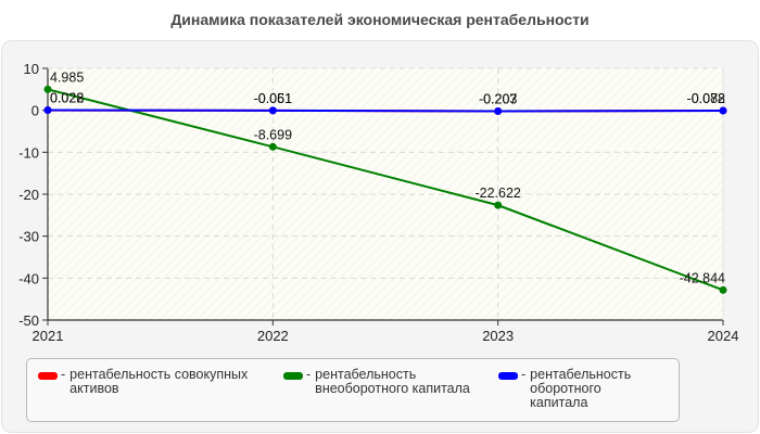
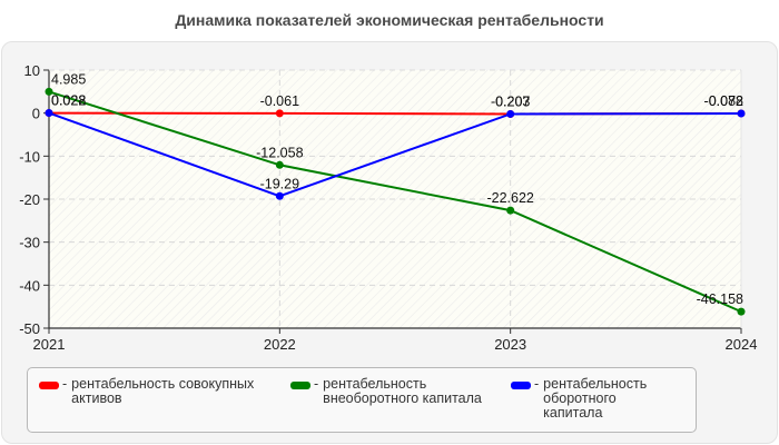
рентабельность внеоборотного капитала/2022: -8.699 -> -12.058
рентабельность оборотного капитала/2022: -0.051 -> -19.29
рентабельность внеоборотного капитала/2024: -42.844 -> -46.158
